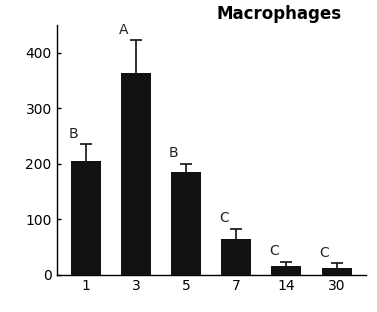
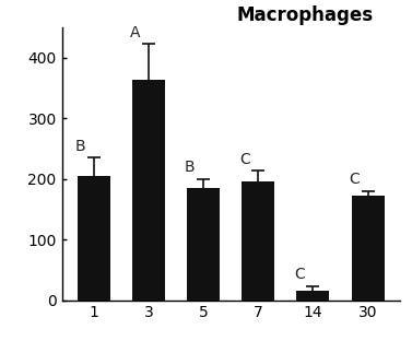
7: 65 -> 196
30: 12 -> 172
